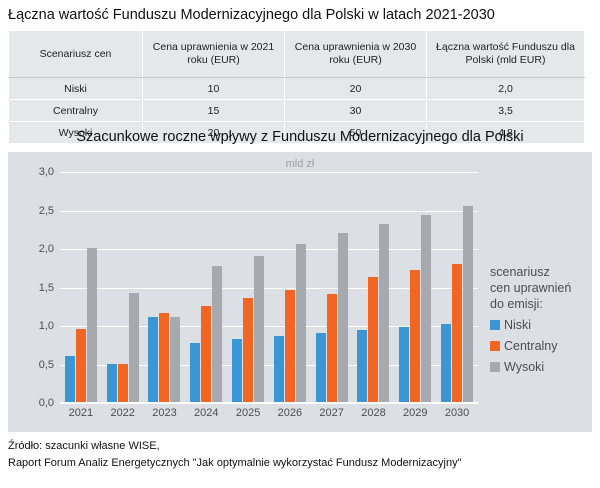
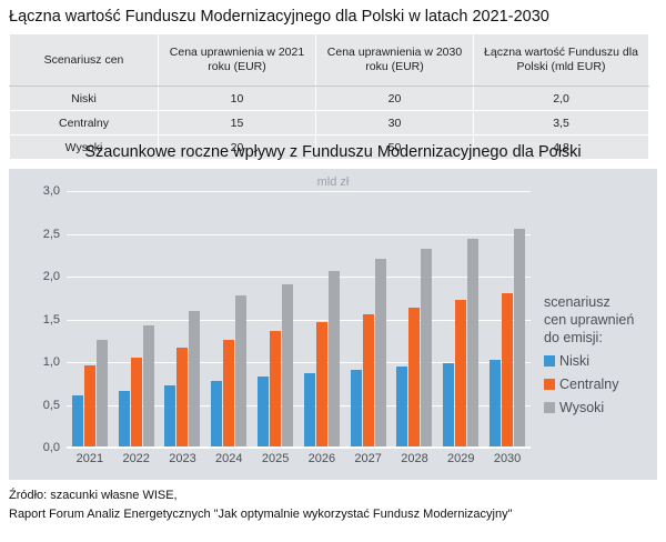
Wysoki/2021: 2,0 -> 1,2
Niski/2022: 0,5 -> 0,7
Centralny/2022: 0,5 -> 1,0
Niski/2023: 1,1 -> 0,7
Wysoki/2023: 1,1 -> 1,6
Centralny/2027: 1,4 -> 1,6
